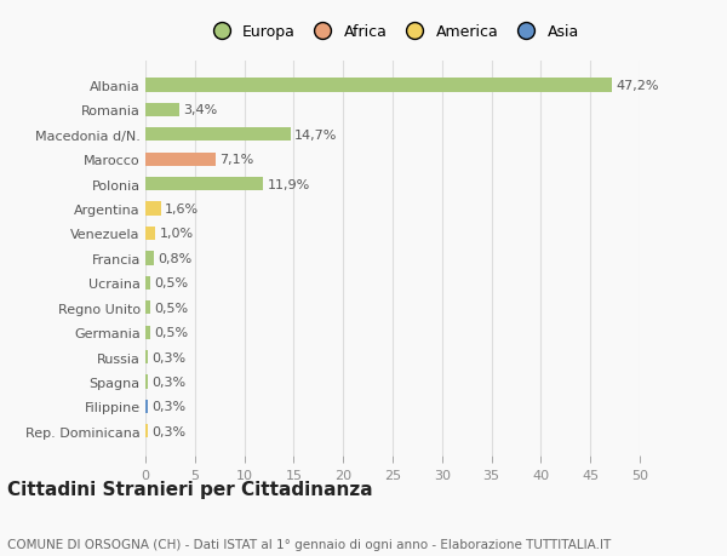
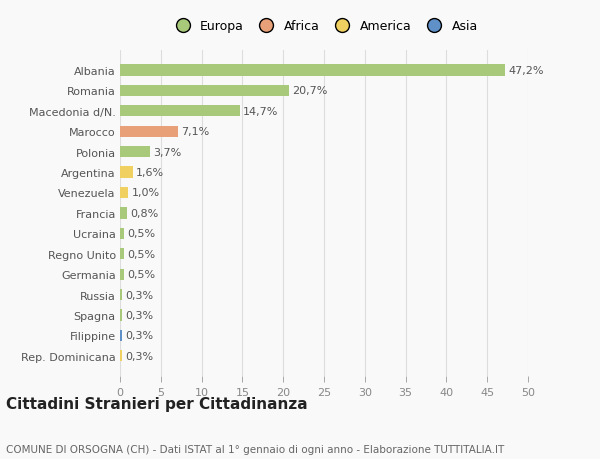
Romania: 3,4% -> 20,7%
Polonia: 11,9% -> 3,7%
